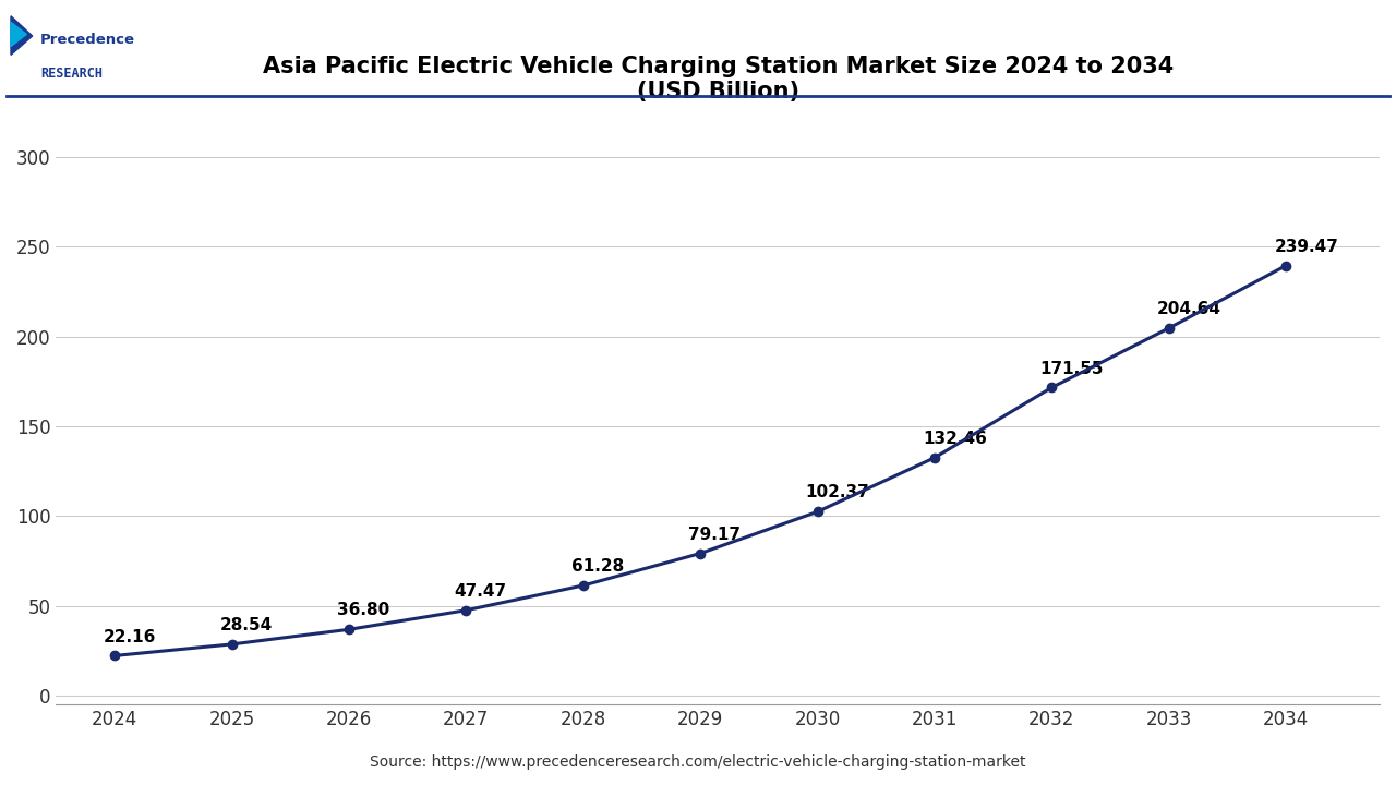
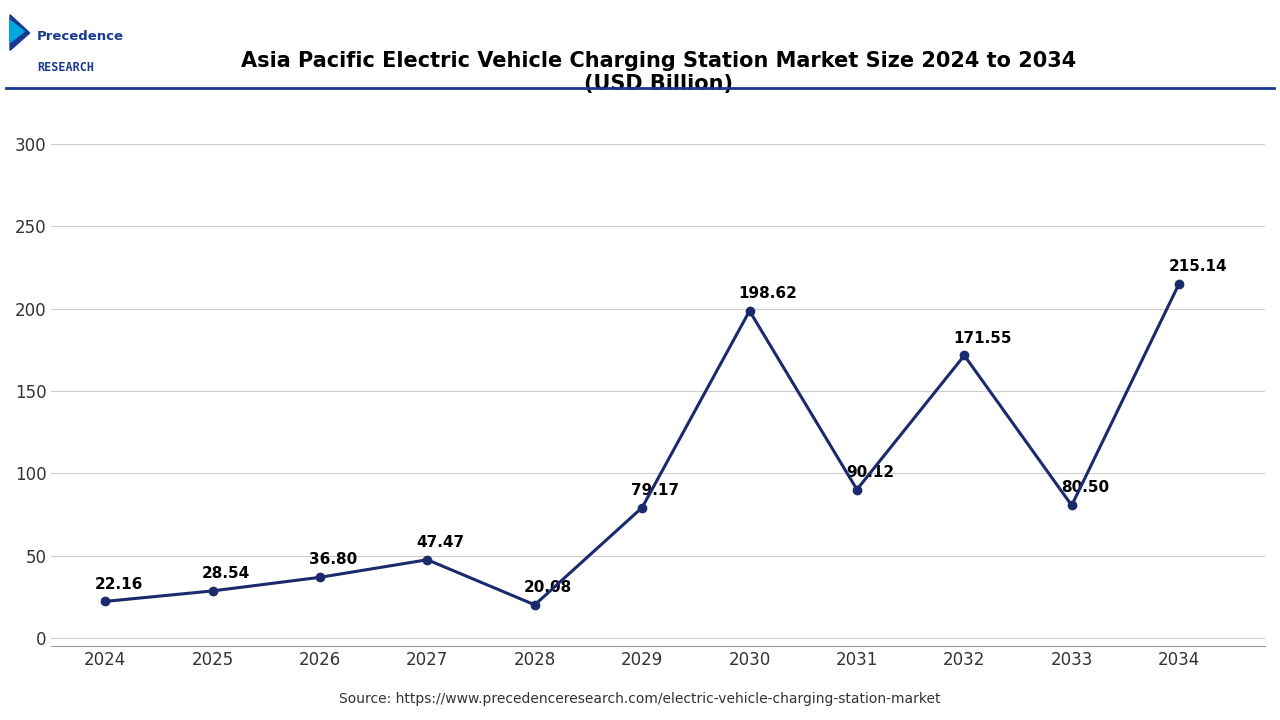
2028: 61.28 -> 20.08
2030: 102.37 -> 198.62
2031: 132.46 -> 90.12
2033: 204.64 -> 80.50
2034: 239.47 -> 215.14
